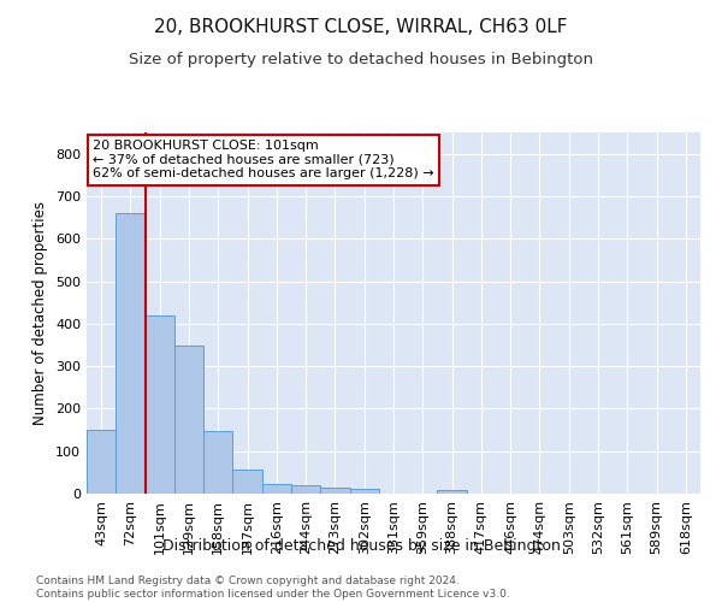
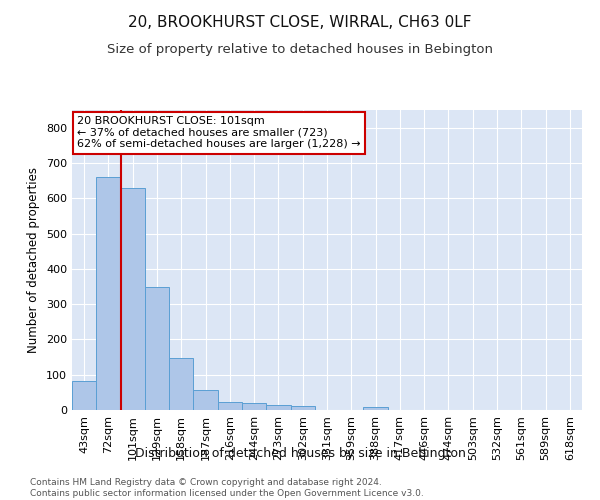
43sqm: 150 -> 83
101sqm: 420 -> 630
